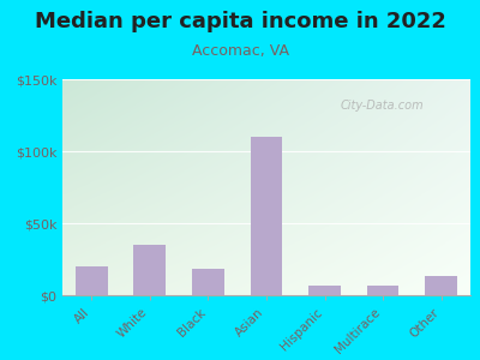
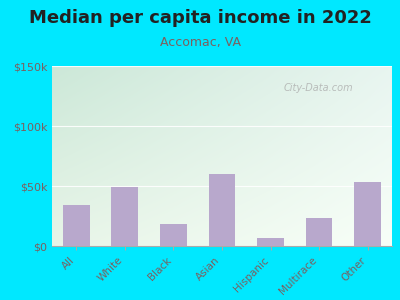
All: $20k -> $34k
White: $35k -> $49k
Asian: $110k -> $60k
Multirace: $7k -> $23k
Other: $13k -> $53k
